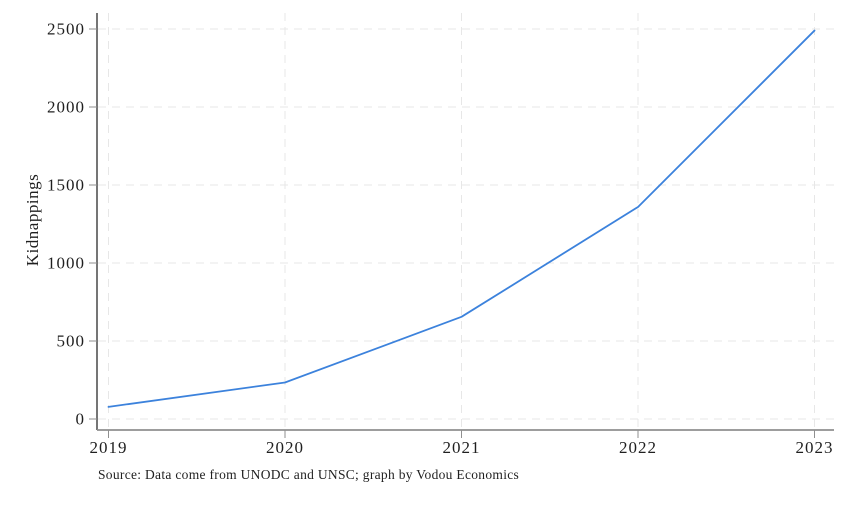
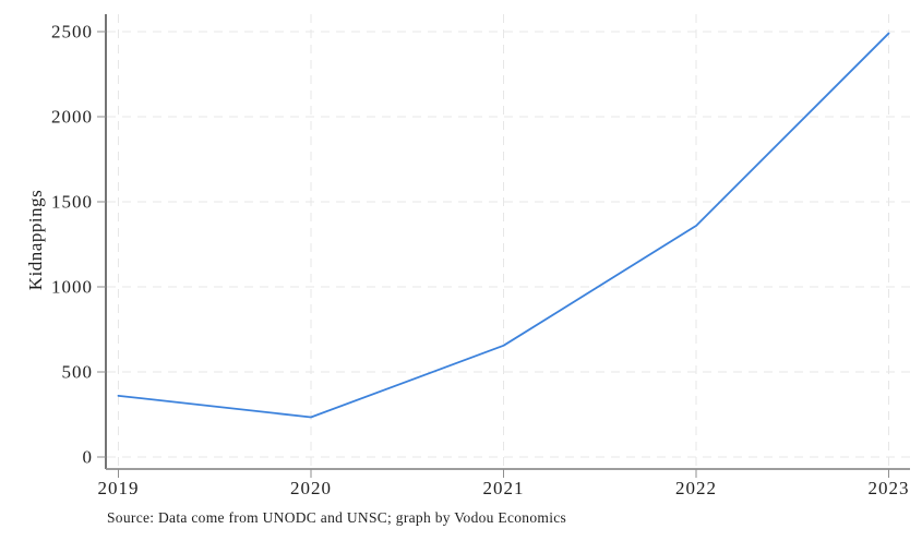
2019: 80 -> 360
